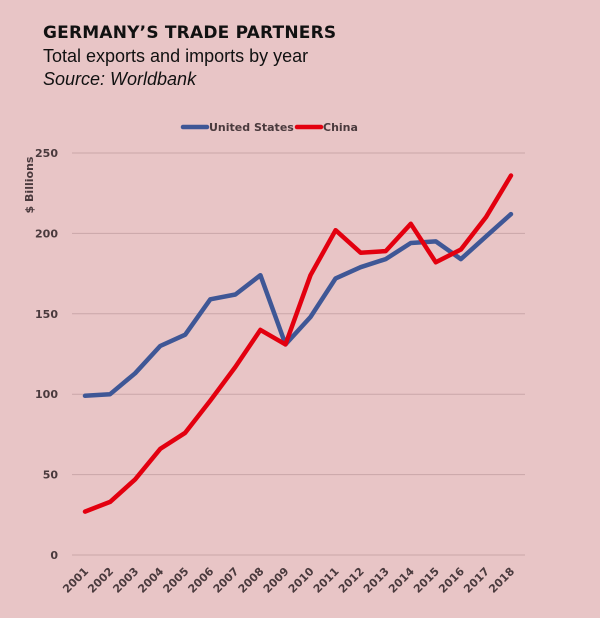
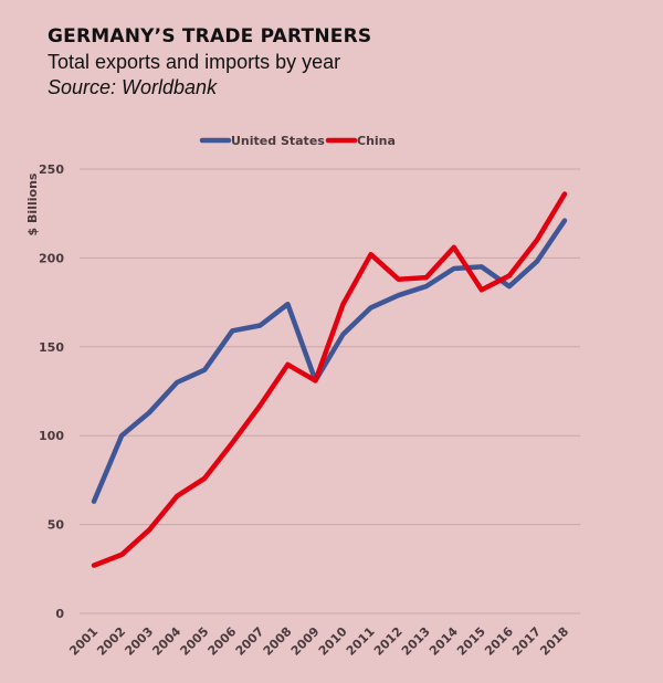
United States/2001: 99 -> 63
United States/2010: 148 -> 157
United States/2018: 212 -> 221
